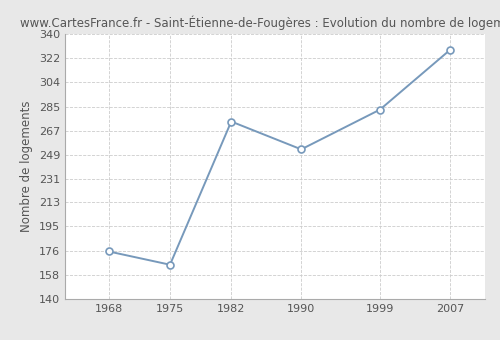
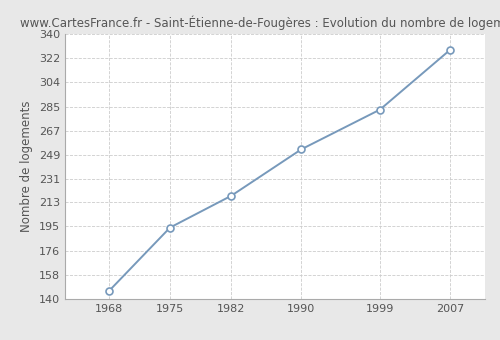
1968: 176 -> 146
1975: 166 -> 194
1982: 274 -> 218
